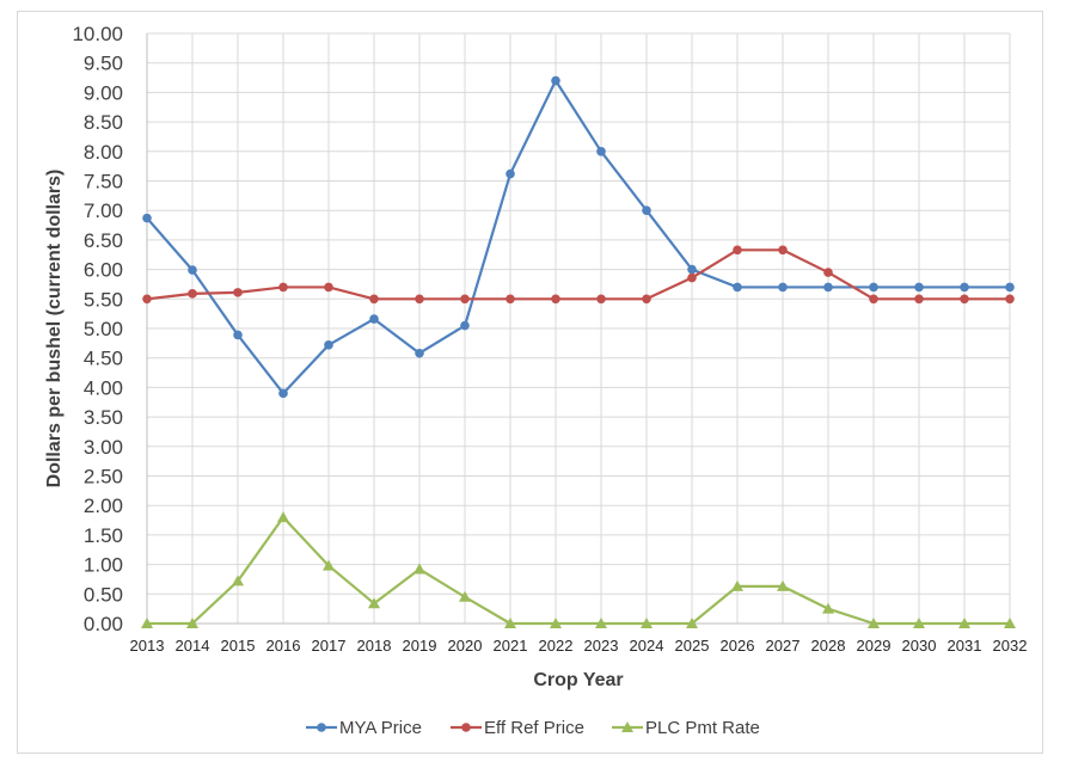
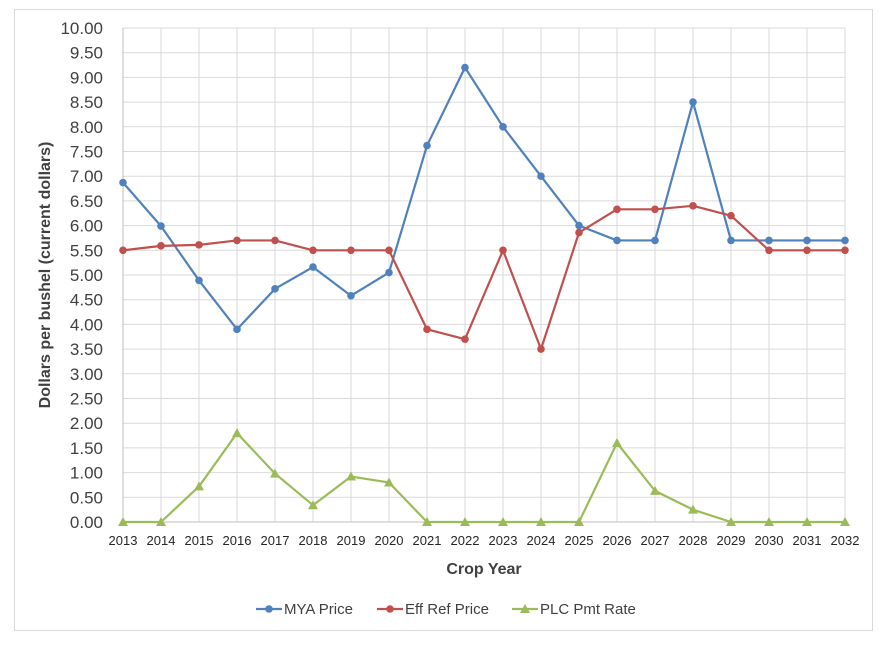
PLC Pmt Rate/2020: 0.5 -> 0.8
Eff Ref Price/2021: 5.5 -> 3.9
Eff Ref Price/2022: 5.5 -> 3.7
Eff Ref Price/2024: 5.5 -> 3.5
PLC Pmt Rate/2026: 0.6 -> 1.6
MYA Price/2028: 5.7 -> 8.5
Eff Ref Price/2028: 6.0 -> 6.4
Eff Ref Price/2029: 5.5 -> 6.2
